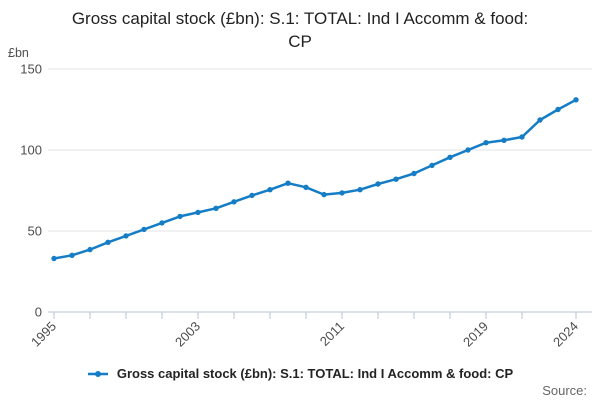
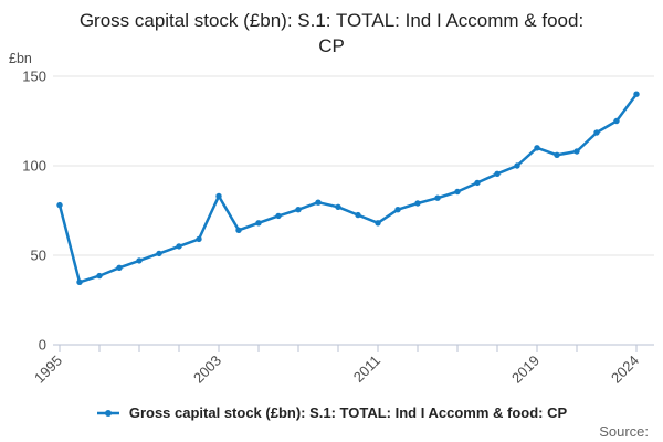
1995: 33 -> 78
2003: 62 -> 83
2011: 74 -> 68
2019: 104 -> 110
2024: 131 -> 140
